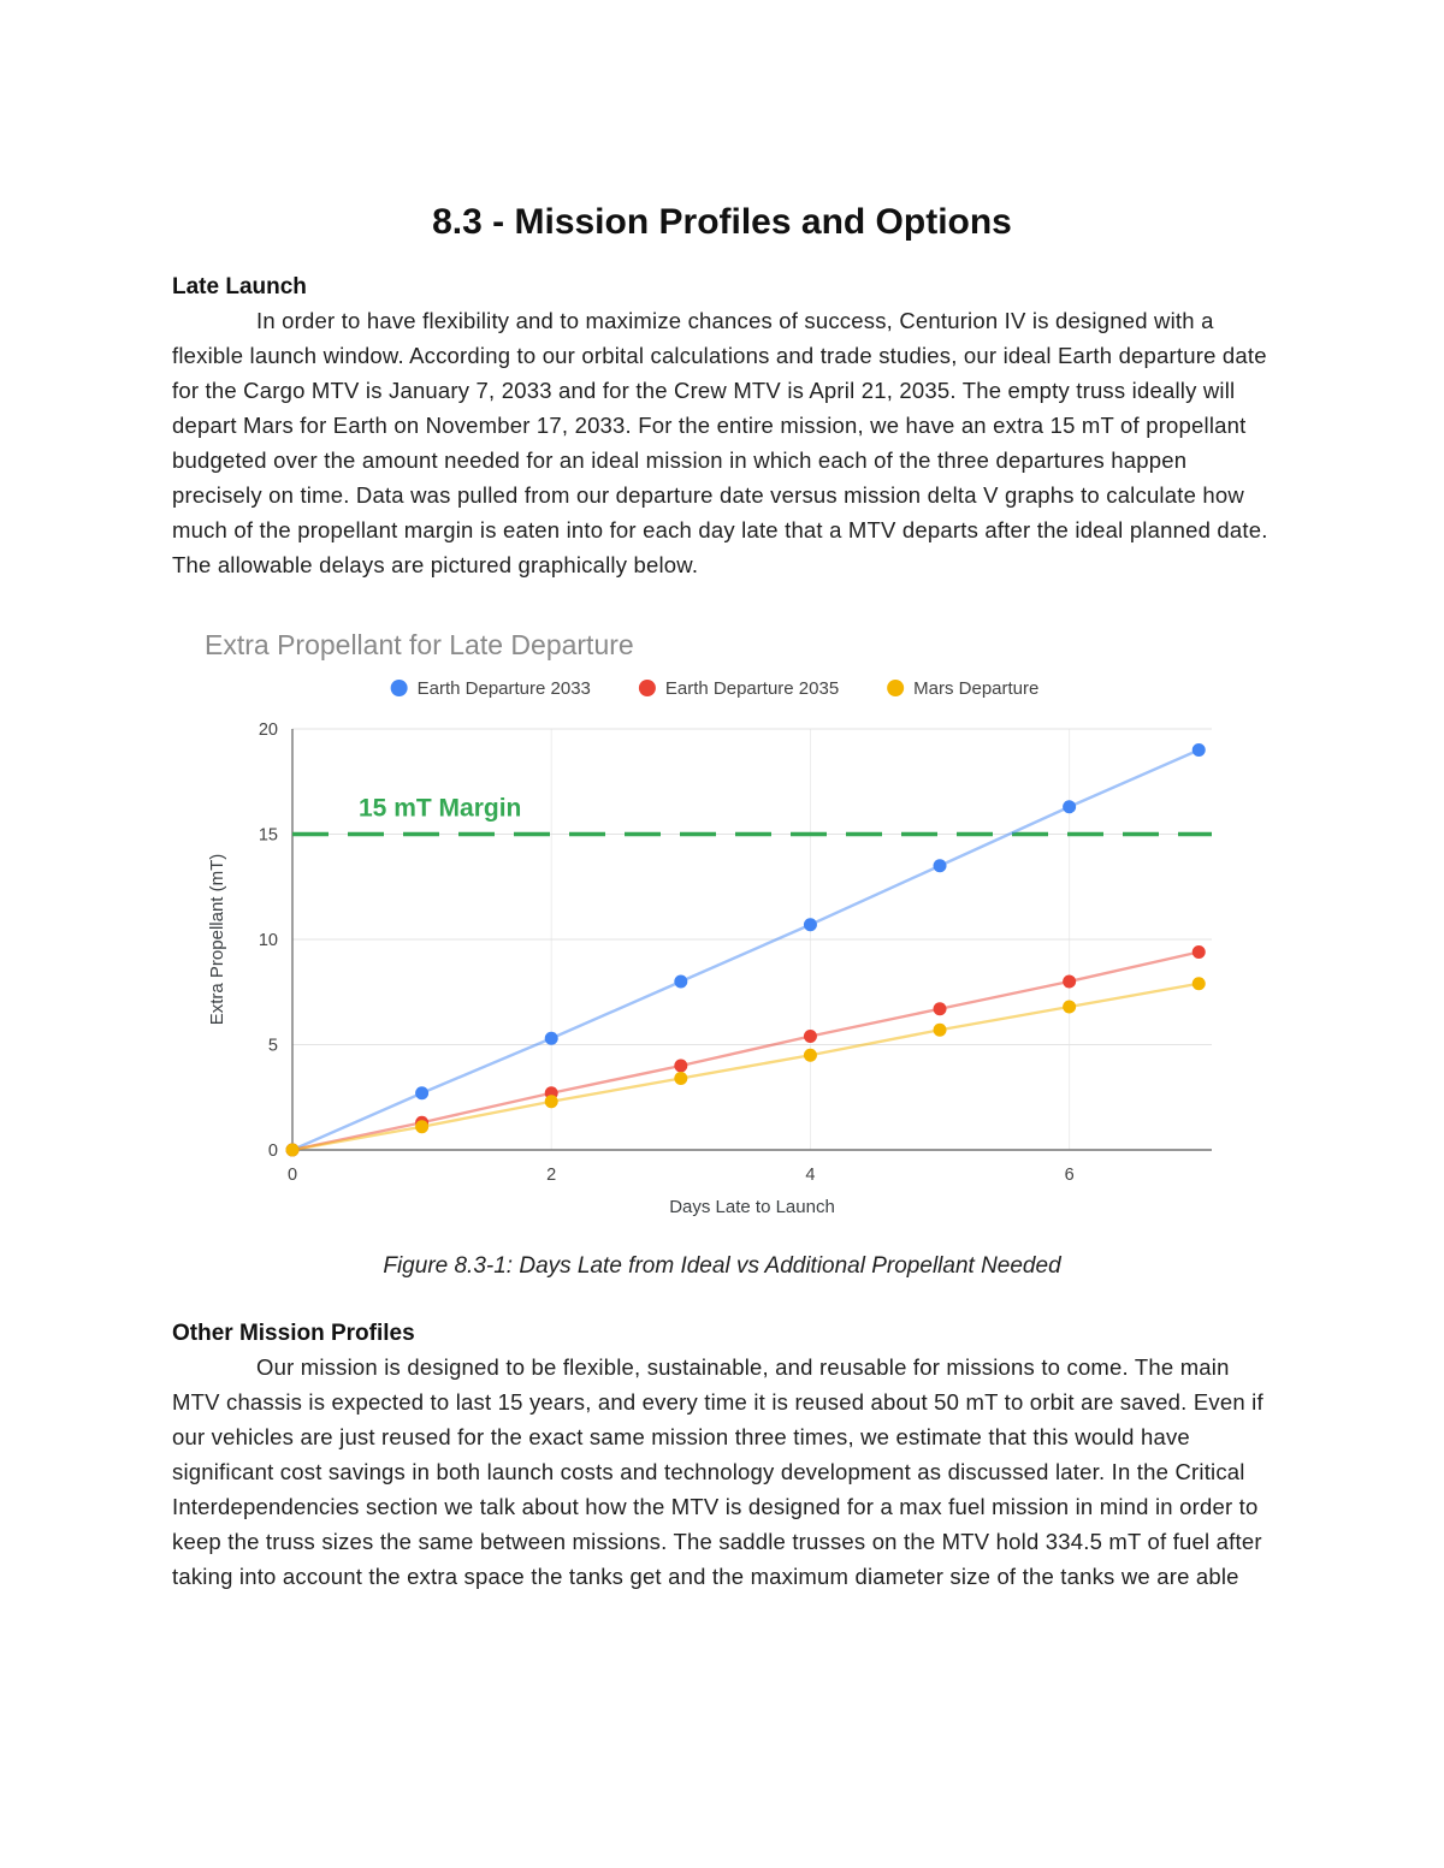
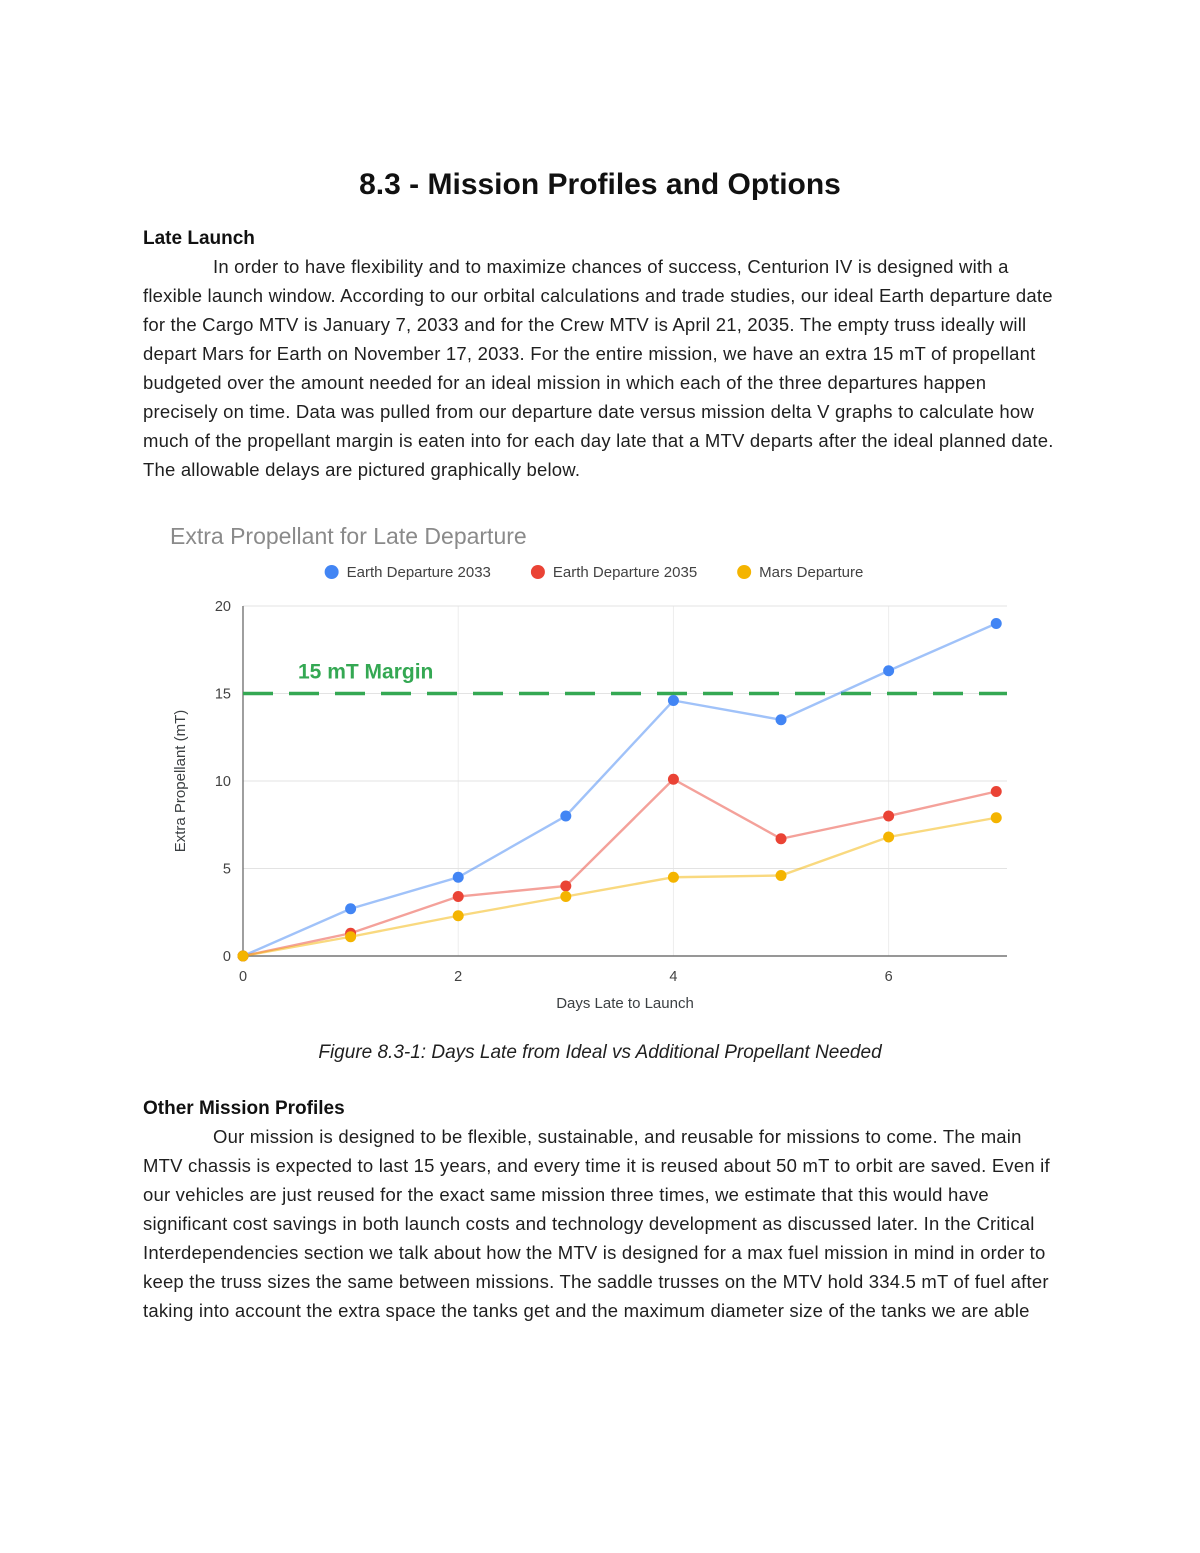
Earth Departure 2033/2: 5.3 -> 4.5
Earth Departure 2035/2: 2.7 -> 3.4
Earth Departure 2033/4: 10.7 -> 14.6
Earth Departure 2035/4: 5.4 -> 10.1
Mars Departure/5: 5.7 -> 4.6
